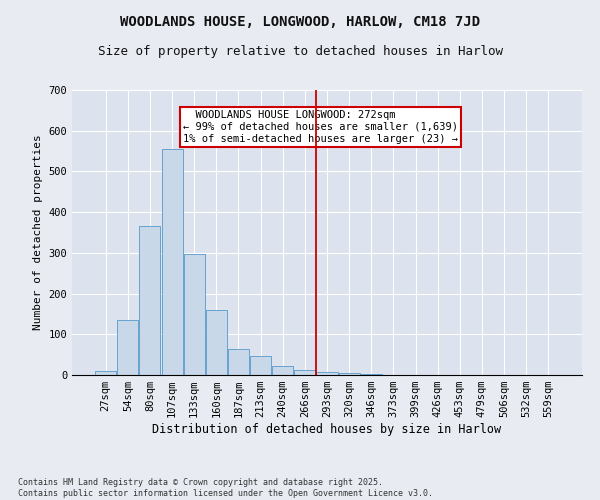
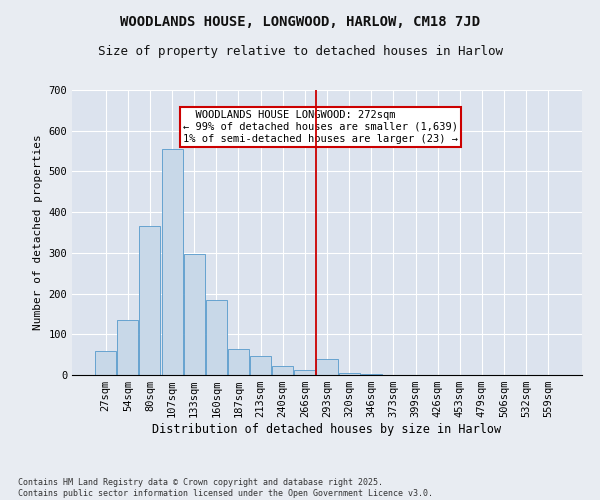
27sqm: 10 -> 60
160sqm: 160 -> 185
293sqm: 8 -> 40
